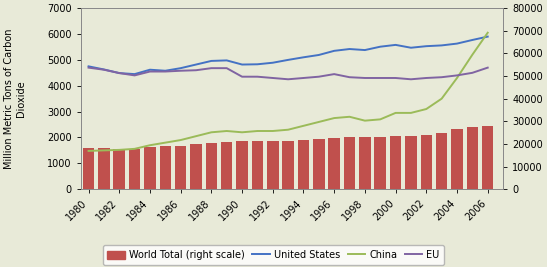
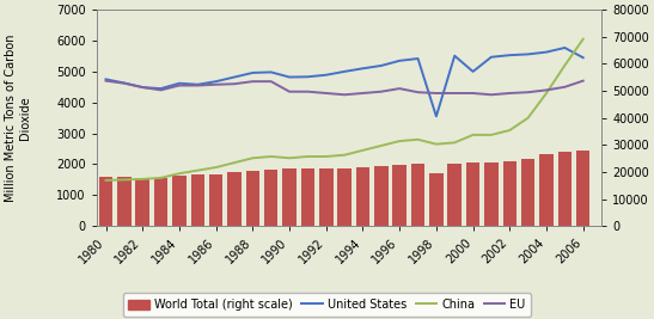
World Total (right scale)/1998: 22900 -> 19500
United States/1998: 5380 -> 3550
United States/2000: 5580 -> 5000
United States/2006: 5900 -> 5450
